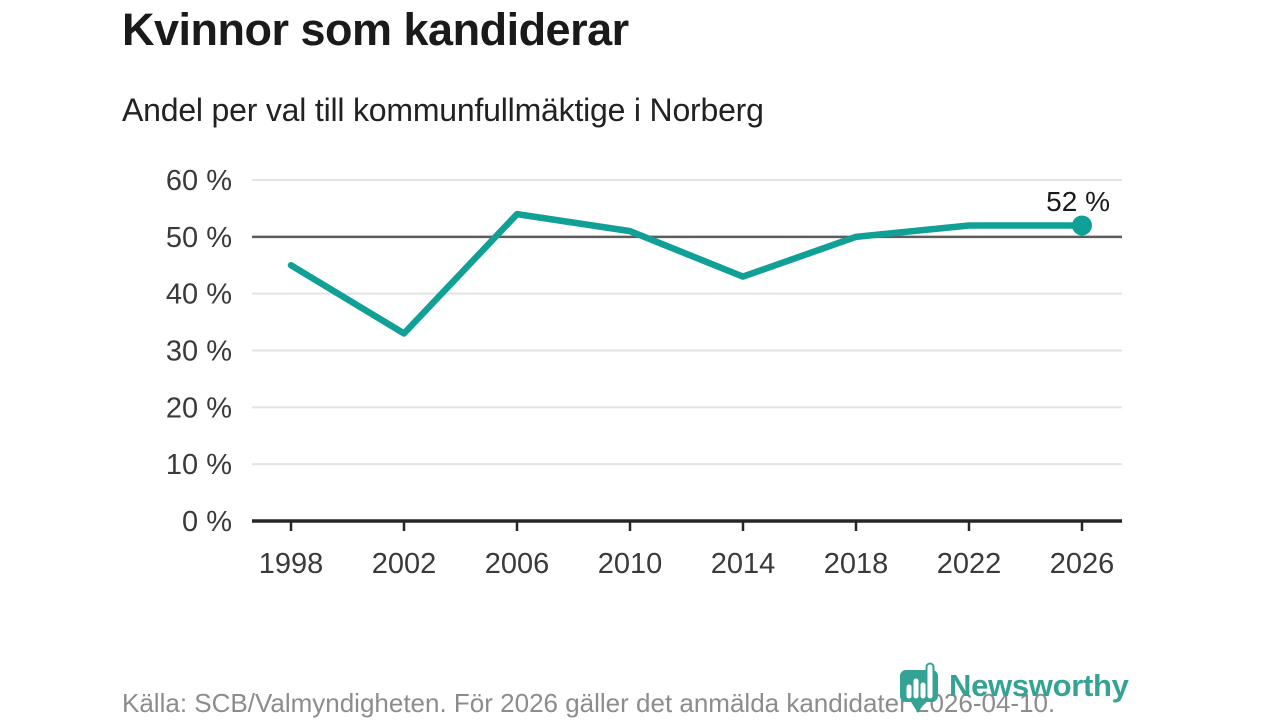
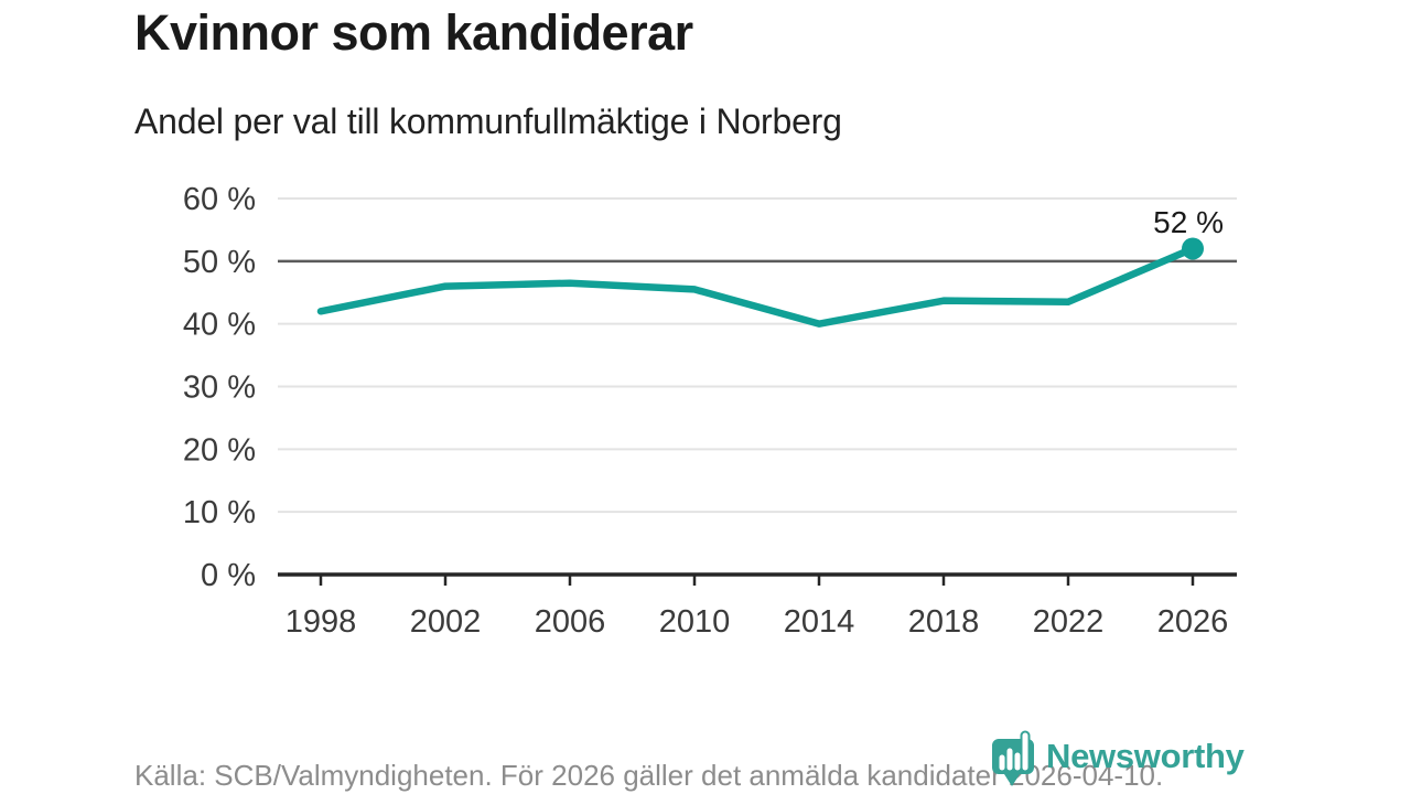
1998: 45% -> 42%
2002: 33% -> 46%
2006: 54% -> 46%
2010: 51% -> 46%
2014: 43% -> 40%
2018: 50% -> 44%
2022: 52% -> 44%
